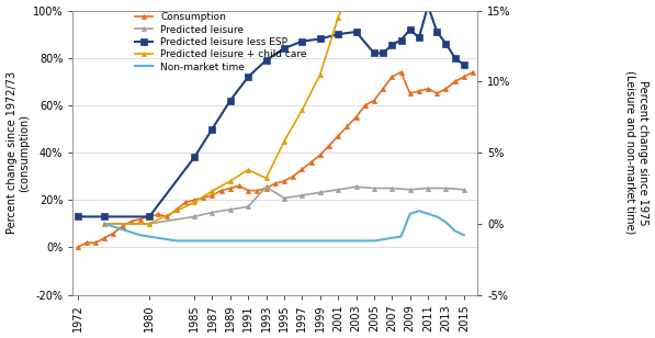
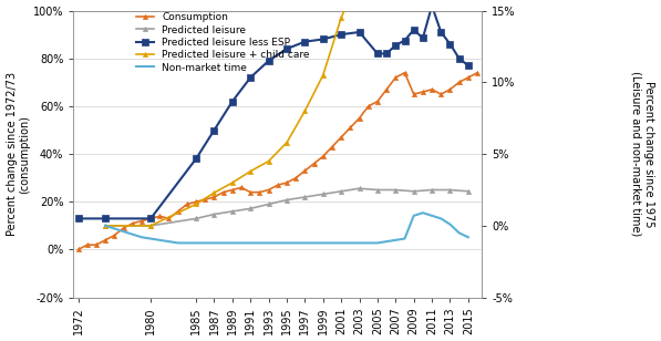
Predicted leisure/1993: 2.6% -> 1.5%
Predicted leisure + child care/1993: 3.2% -> 4.5%
